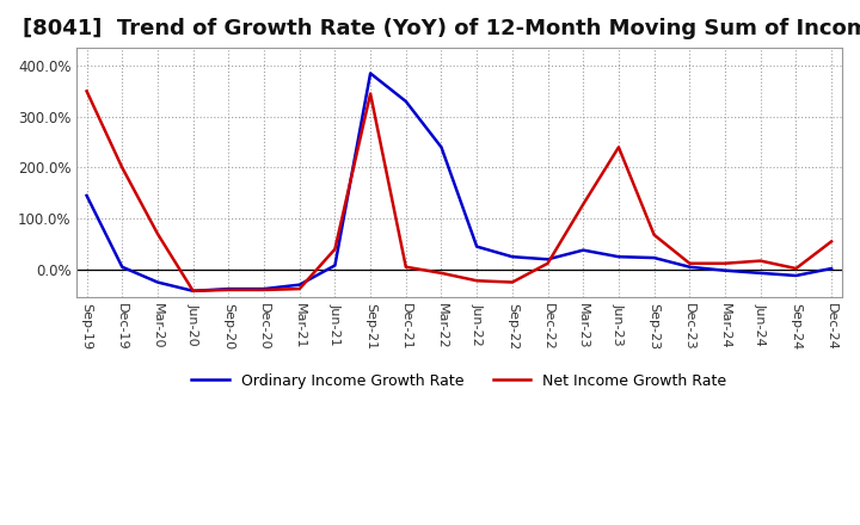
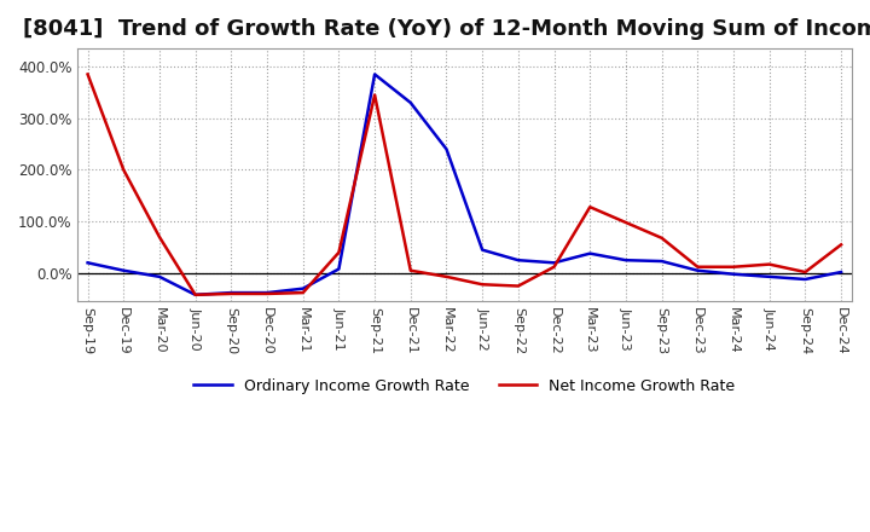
Ordinary Income Growth Rate/Sep-19: 145% -> 20%
Net Income Growth Rate/Sep-19: 350% -> 385%
Ordinary Income Growth Rate/Mar-20: -25% -> -7%
Net Income Growth Rate/Jun-23: 240% -> 98%
